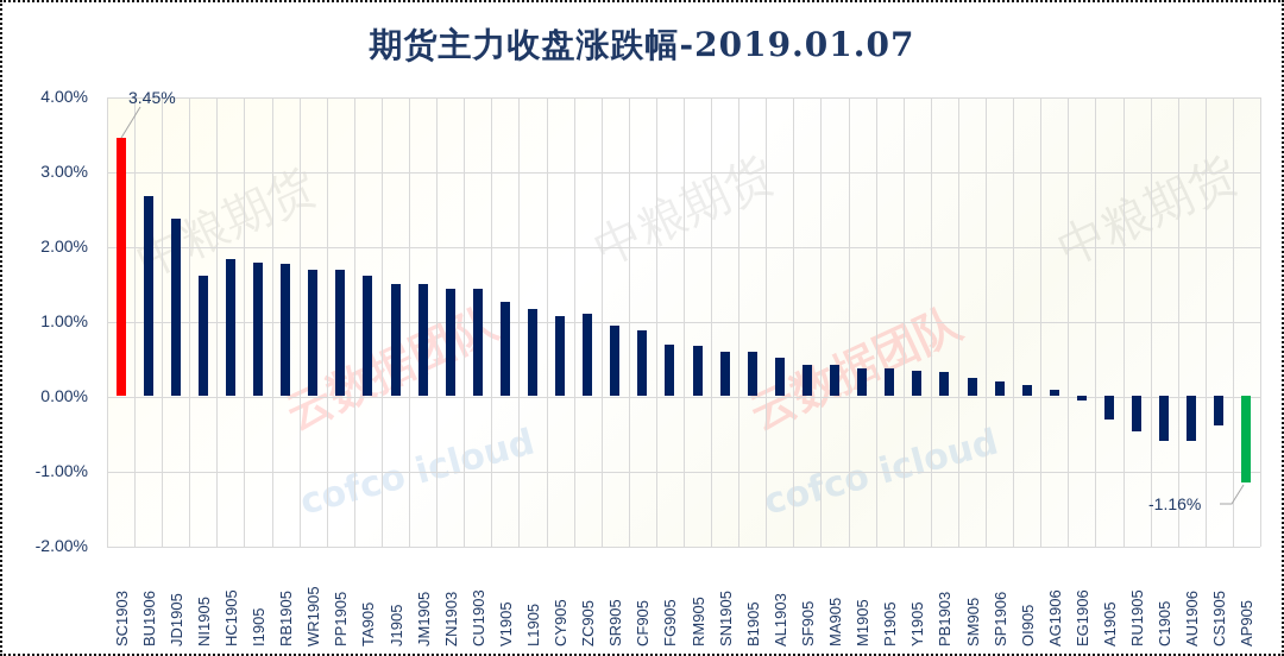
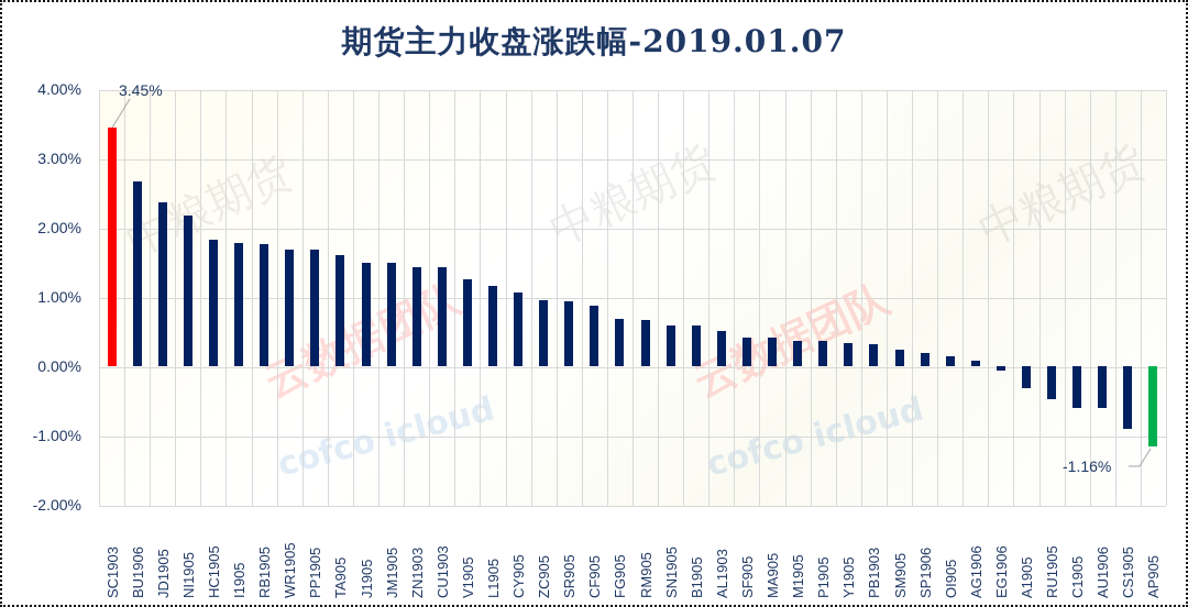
NI1905: 1.6% -> 2.2%
ZC905: 1.1% -> 1.0%
CS1905: -0.4% -> -0.9%
